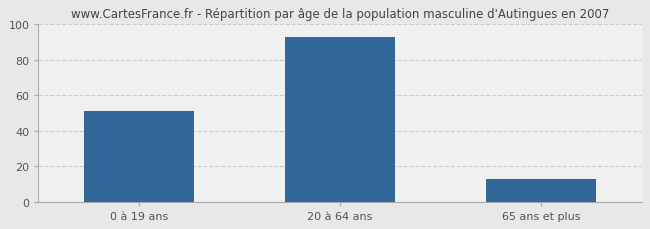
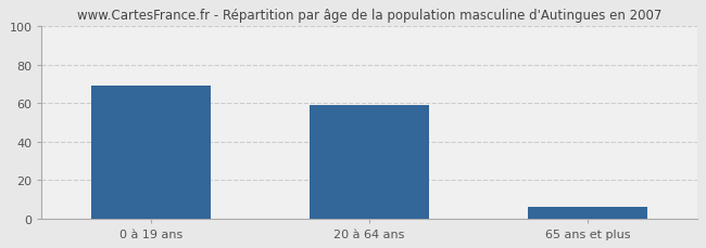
0 à 19 ans: 51 -> 69
20 à 64 ans: 93 -> 59
65 ans et plus: 13 -> 6
